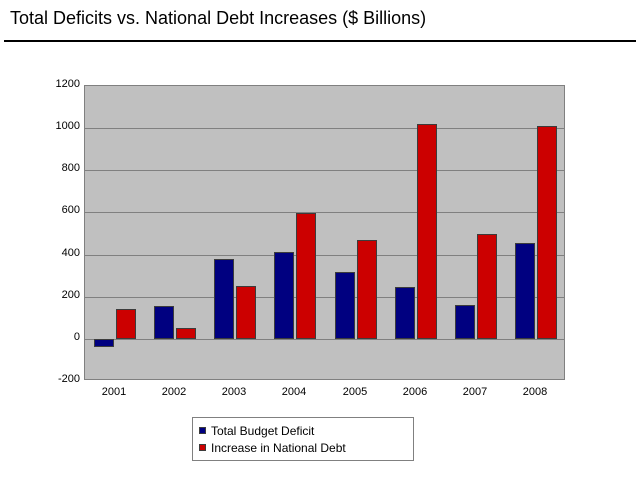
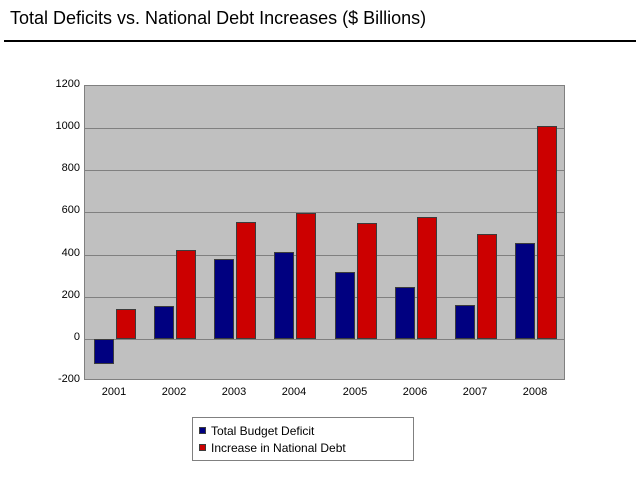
Total Budget Deficit/2001: -40 -> -120
Increase in National Debt/2002: 50 -> 420
Increase in National Debt/2003: 250 -> 560
Increase in National Debt/2005: 470 -> 550
Increase in National Debt/2006: 1020 -> 580
